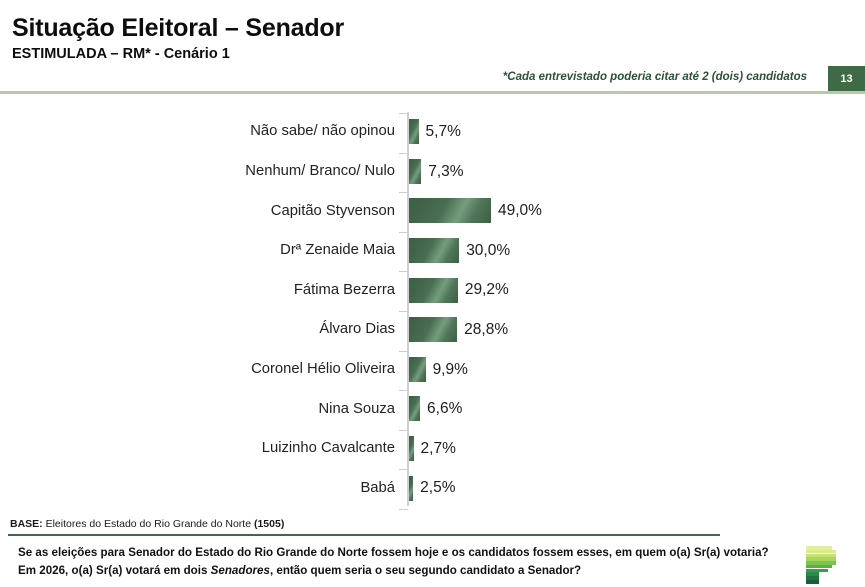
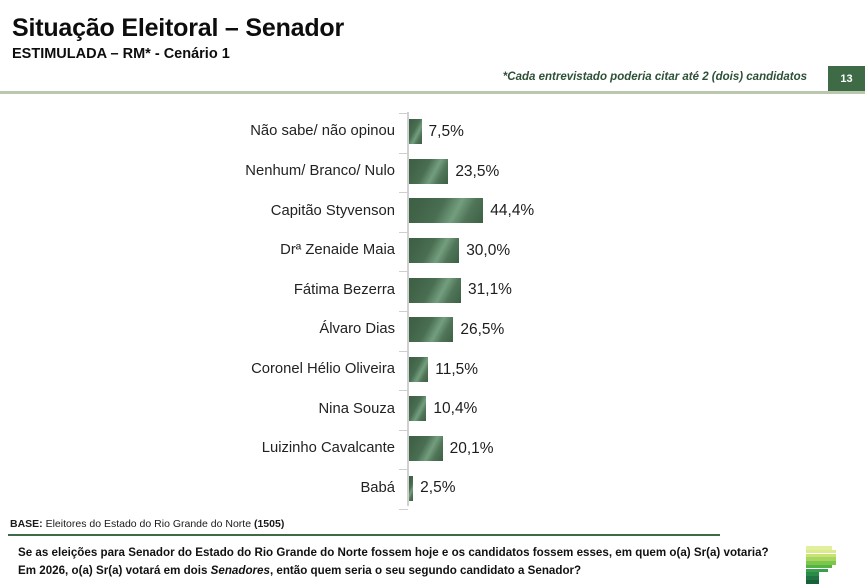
Não sabe/ não opinou: 5,7% -> 7,5%
Nenhum/ Branco/ Nulo: 7,3% -> 23,5%
Capitão Styvenson: 49,0% -> 44,4%
Fátima Bezerra: 29,2% -> 31,1%
Álvaro Dias: 28,8% -> 26,5%
Coronel Hélio Oliveira: 9,9% -> 11,5%
Nina Souza: 6,6% -> 10,4%
Luizinho Cavalcante: 2,7% -> 20,1%
